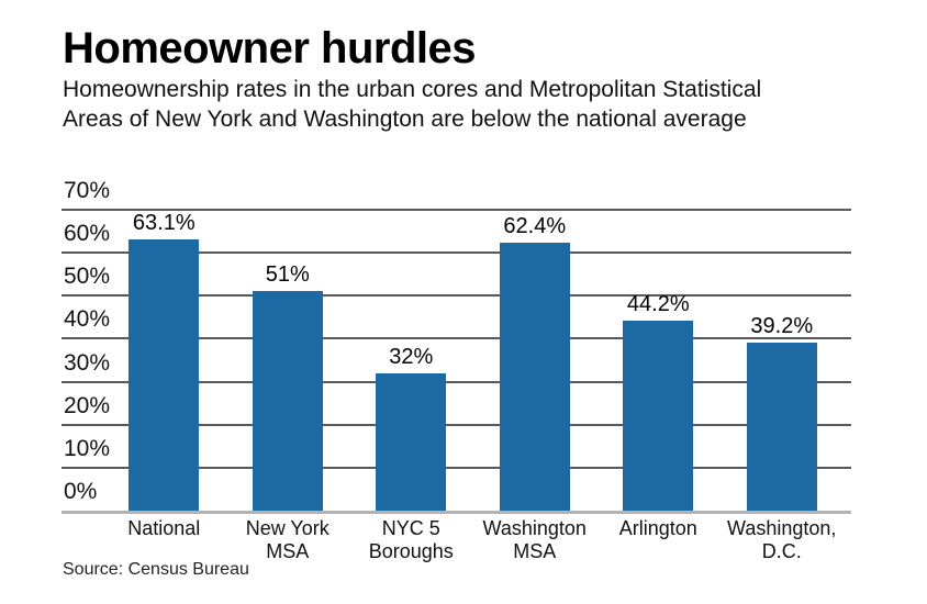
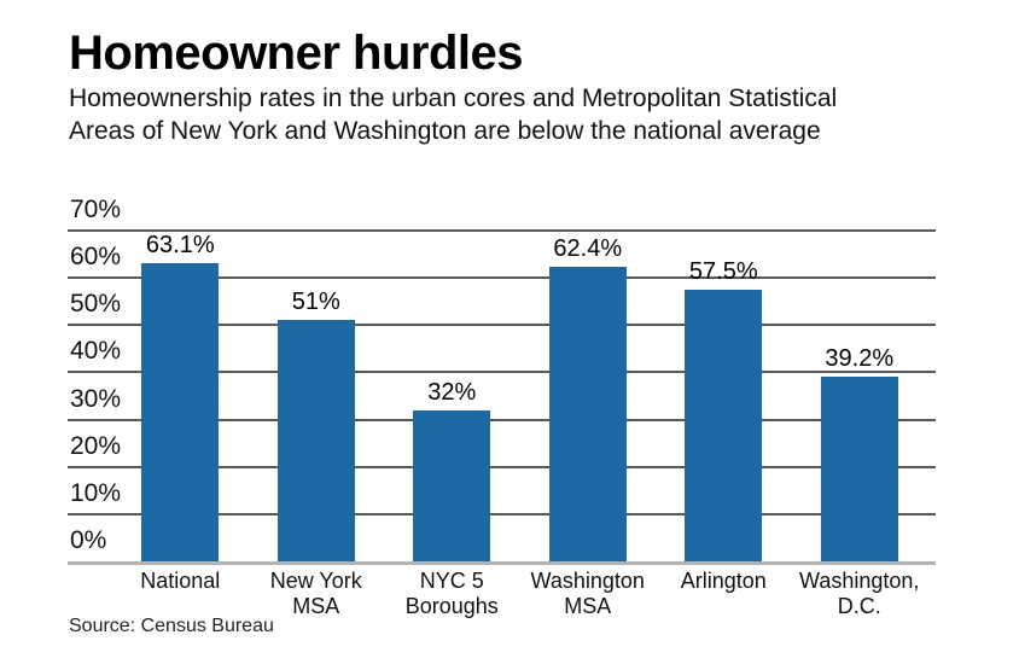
Arlington: 44.2% -> 57.5%
